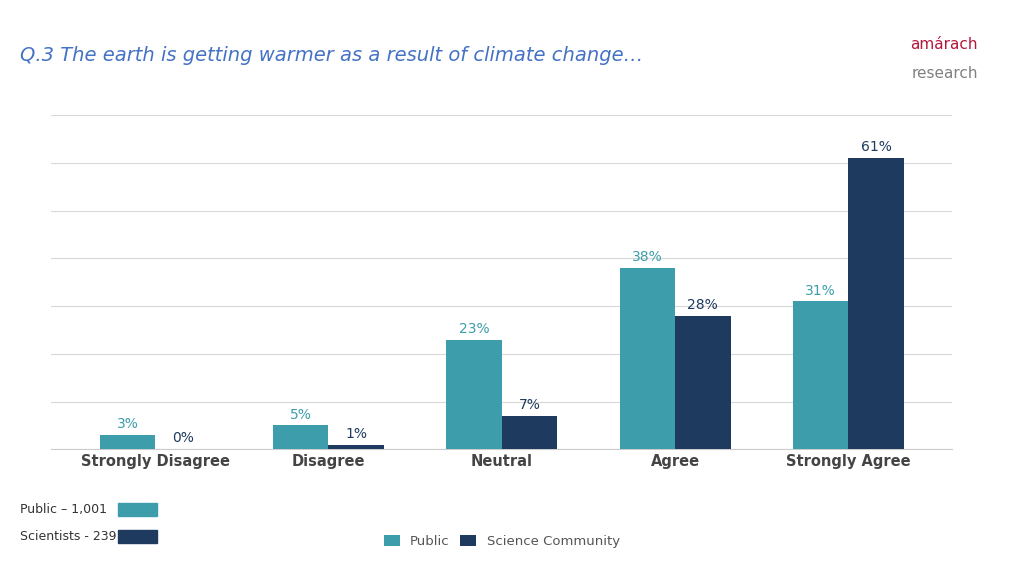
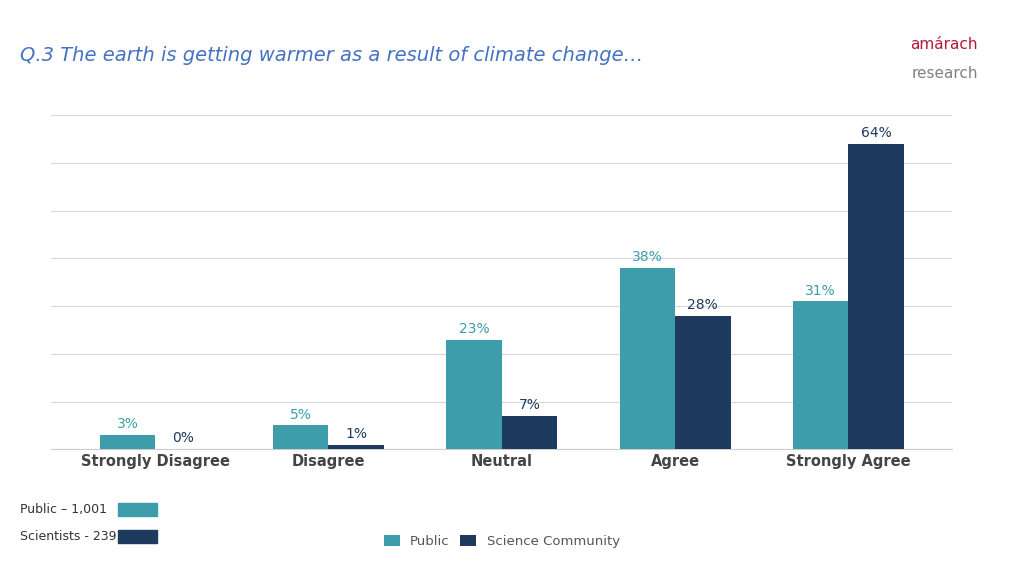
Science Community/Strongly Agree: 61% -> 64%
